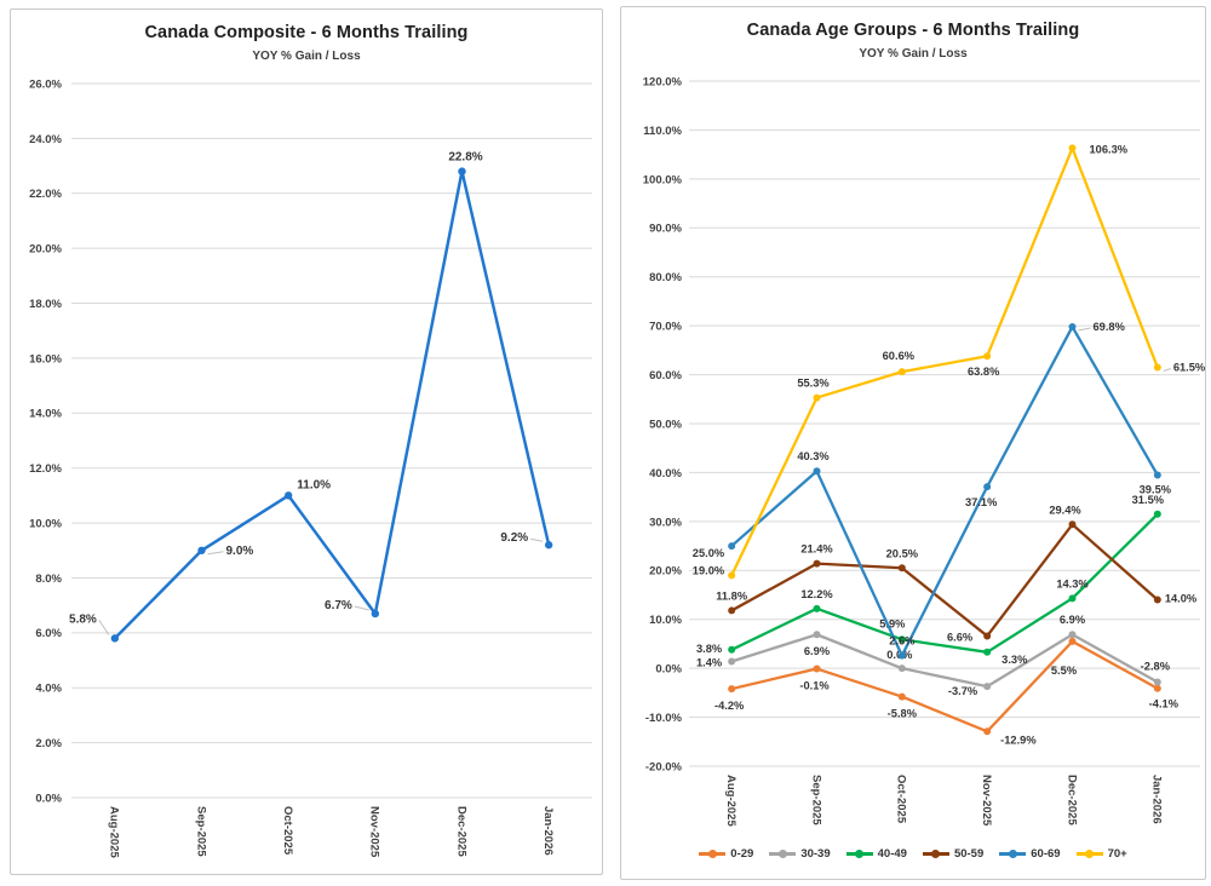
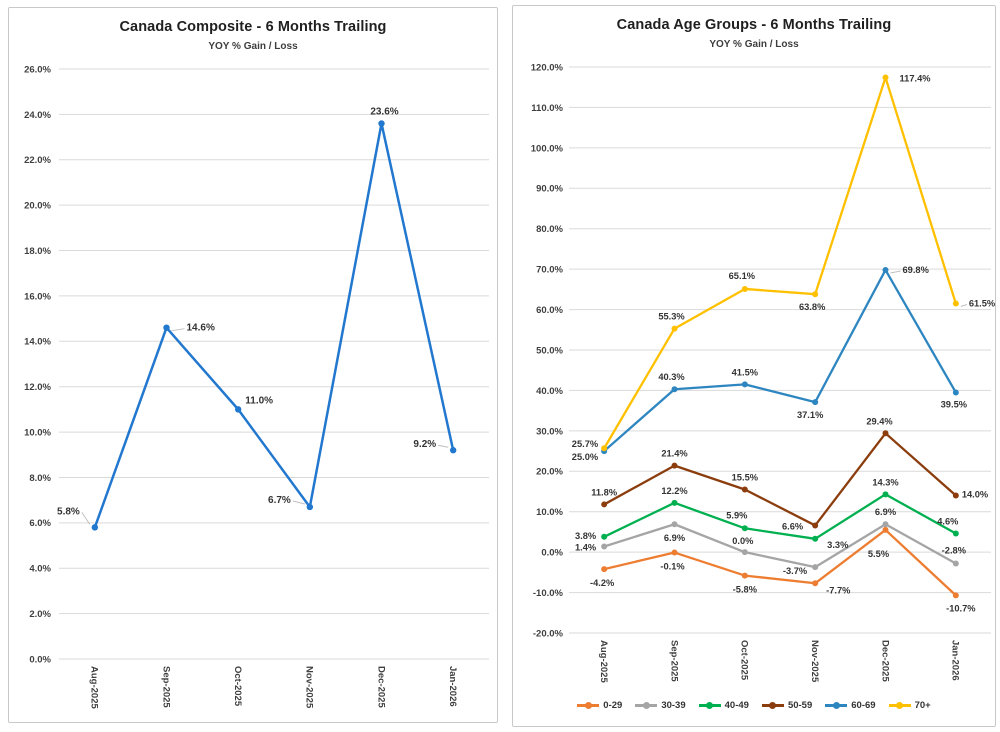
Canada Composite - 6 Months Trailing/Sep-2025: 9.0% -> 14.6%
Canada Composite - 6 Months Trailing/Dec-2025: 22.8% -> 23.6%
Canada Age Groups - 6 Months Trailing/70+/Aug-2025: 19.0% -> 25.7%
Canada Age Groups - 6 Months Trailing/50-59/Oct-2025: 20.5% -> 15.5%
Canada Age Groups - 6 Months Trailing/60-69/Oct-2025: 2.6% -> 41.5%
Canada Age Groups - 6 Months Trailing/70+/Oct-2025: 60.6% -> 65.1%
Canada Age Groups - 6 Months Trailing/0-29/Nov-2025: -12.9% -> -7.7%
Canada Age Groups - 6 Months Trailing/70+/Dec-2025: 106.3% -> 117.4%
Canada Age Groups - 6 Months Trailing/0-29/Jan-2026: -4.1% -> -10.7%
Canada Age Groups - 6 Months Trailing/40-49/Jan-2026: 31.5% -> 4.6%
